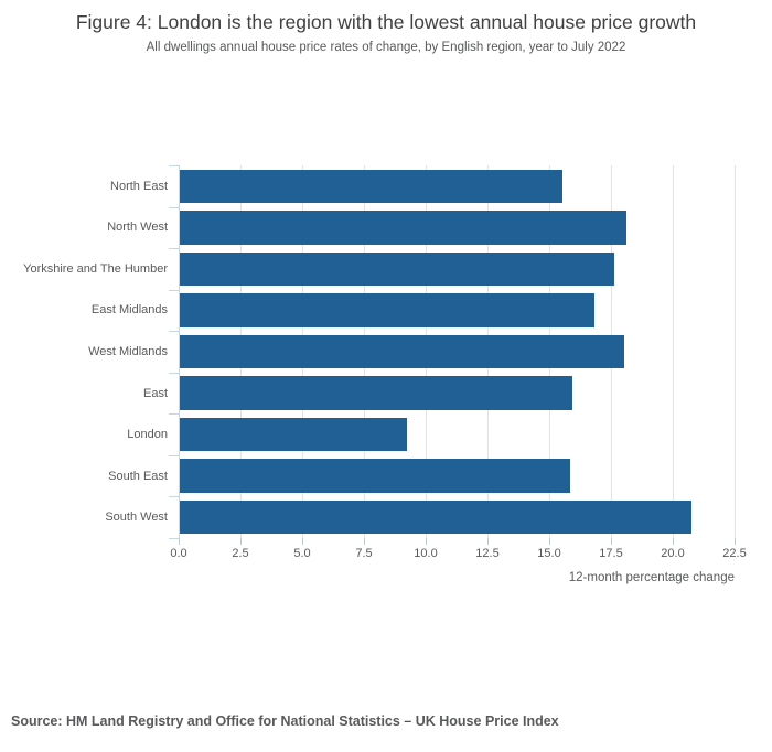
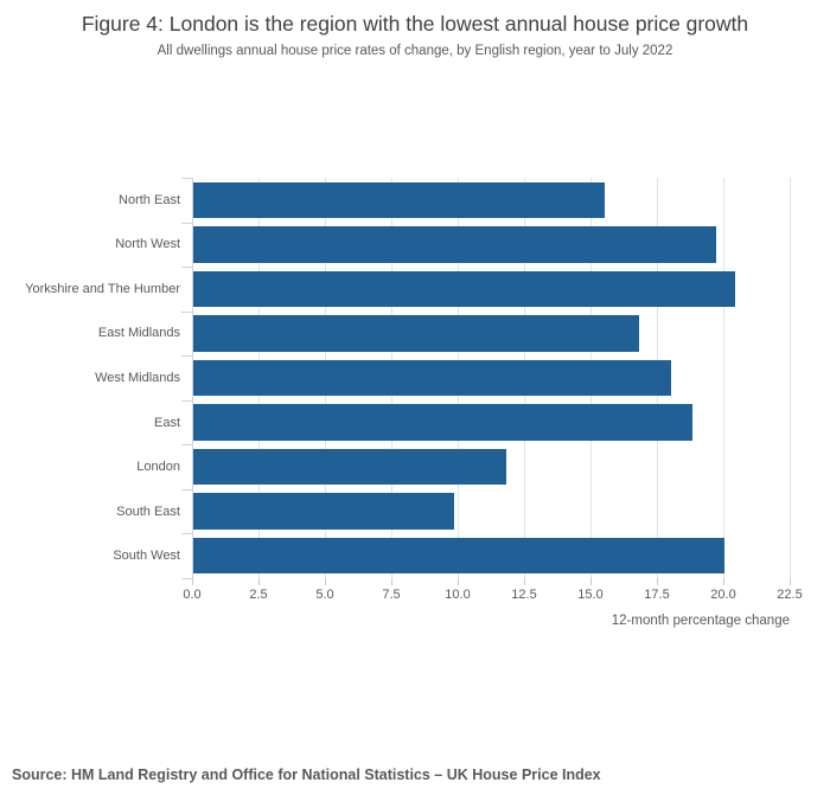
North West: 18.1 -> 19.7
Yorkshire and The Humber: 17.6 -> 20.4
East: 15.9 -> 18.8
London: 9.2 -> 11.8
South East: 15.8 -> 9.8
South West: 20.7 -> 20.0
